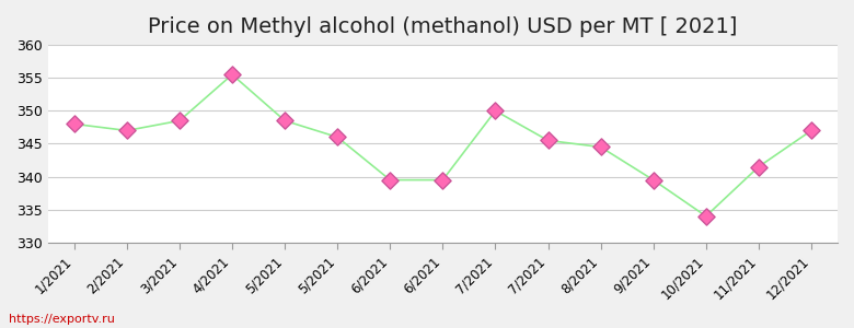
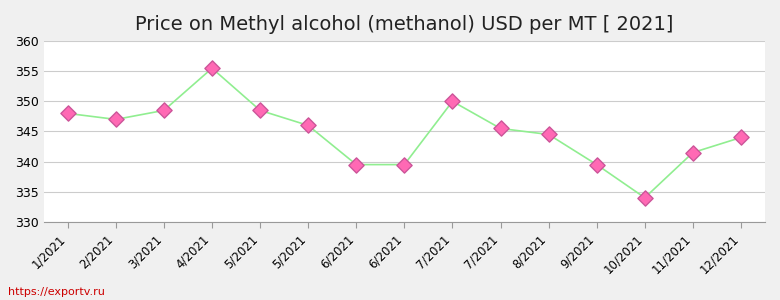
12/2021: 347.0 -> 344.0
